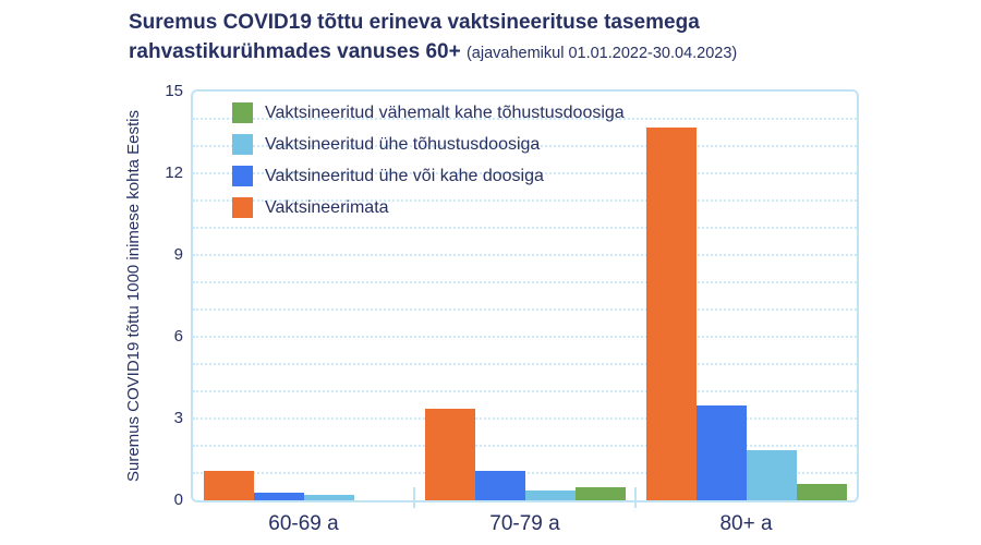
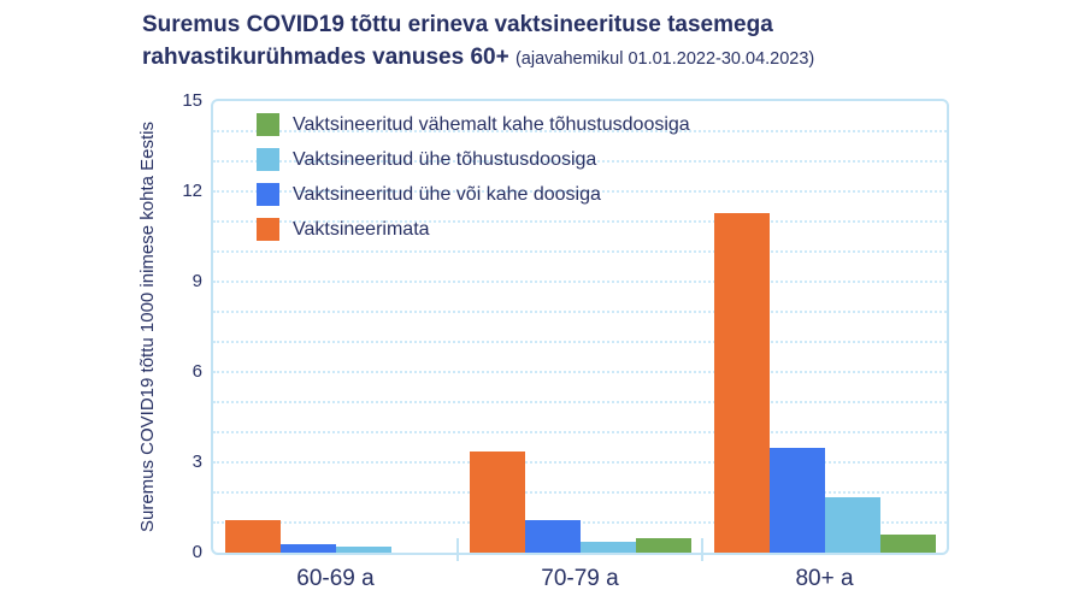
Vaktsineerimata/80+ a: 13.7 -> 11.3
